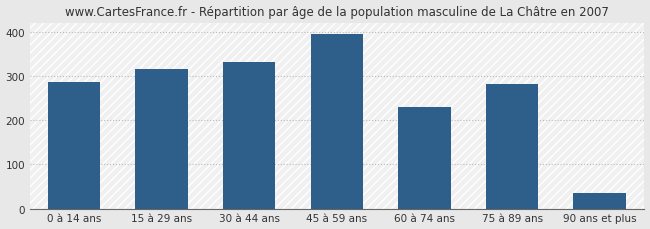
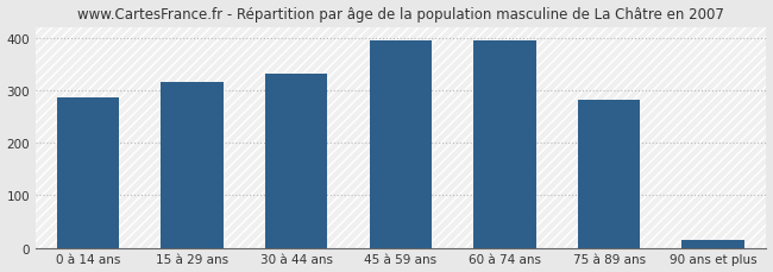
60 à 74 ans: 230 -> 396
90 ans et plus: 35 -> 15
